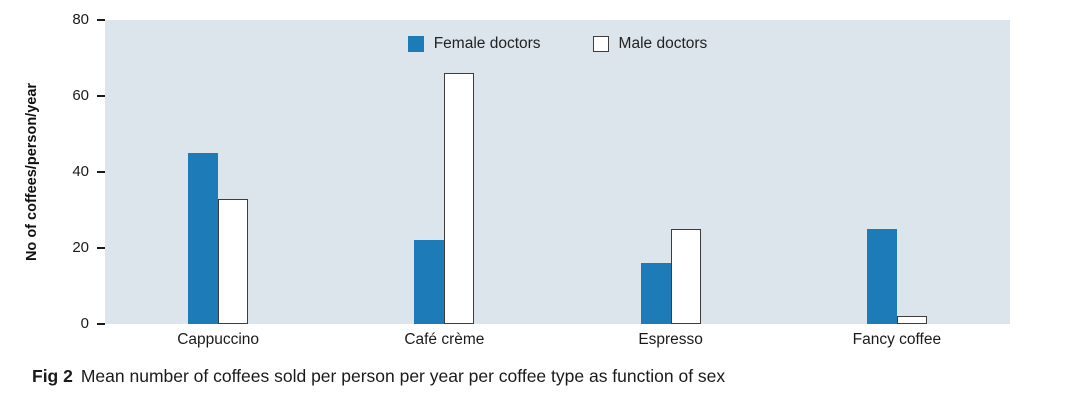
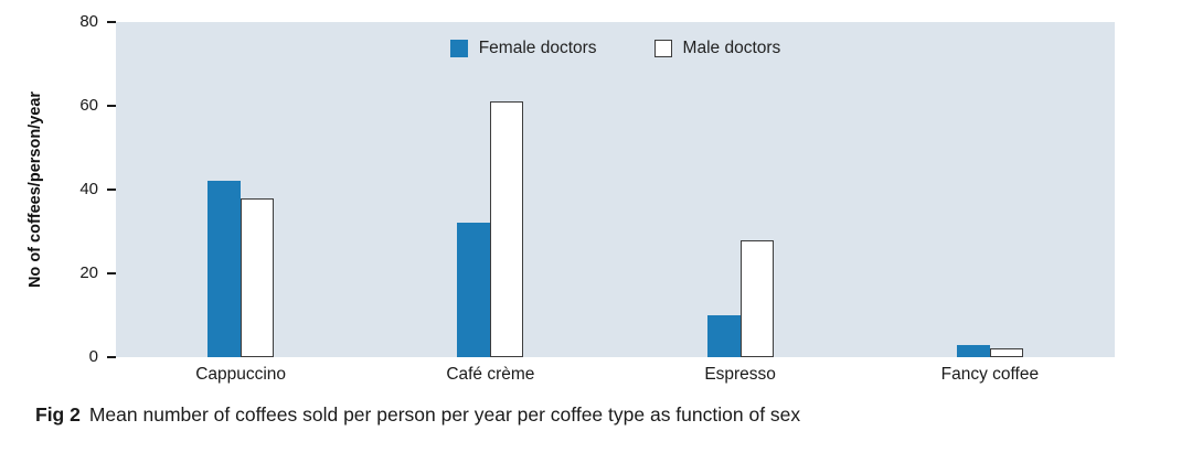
Female doctors/Cappuccino: 45 -> 42
Male doctors/Cappuccino: 33 -> 38
Female doctors/Café crème: 22 -> 32
Male doctors/Café crème: 66 -> 61
Female doctors/Espresso: 16 -> 10
Male doctors/Espresso: 25 -> 28
Female doctors/Fancy coffee: 25 -> 3
